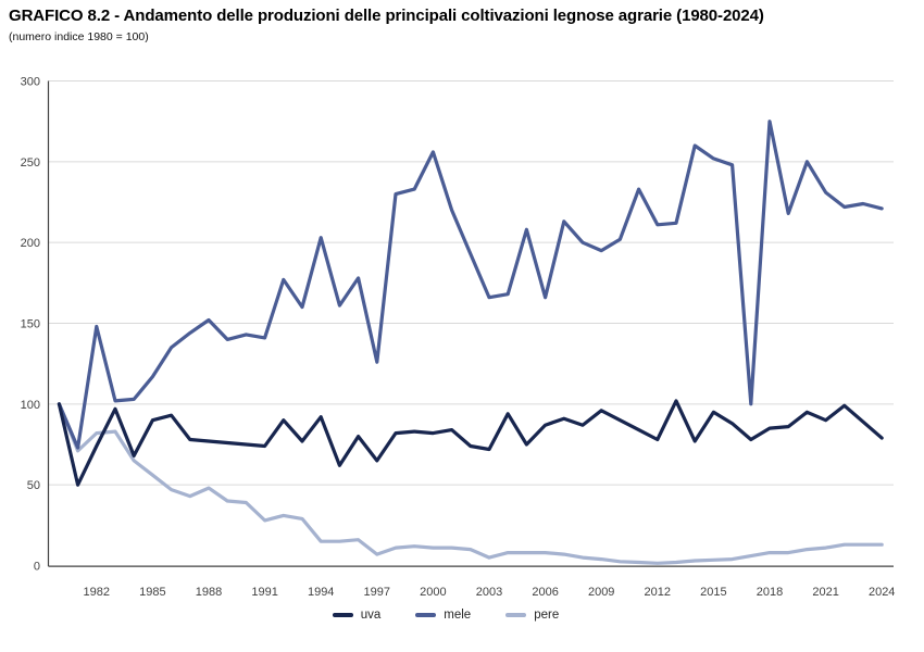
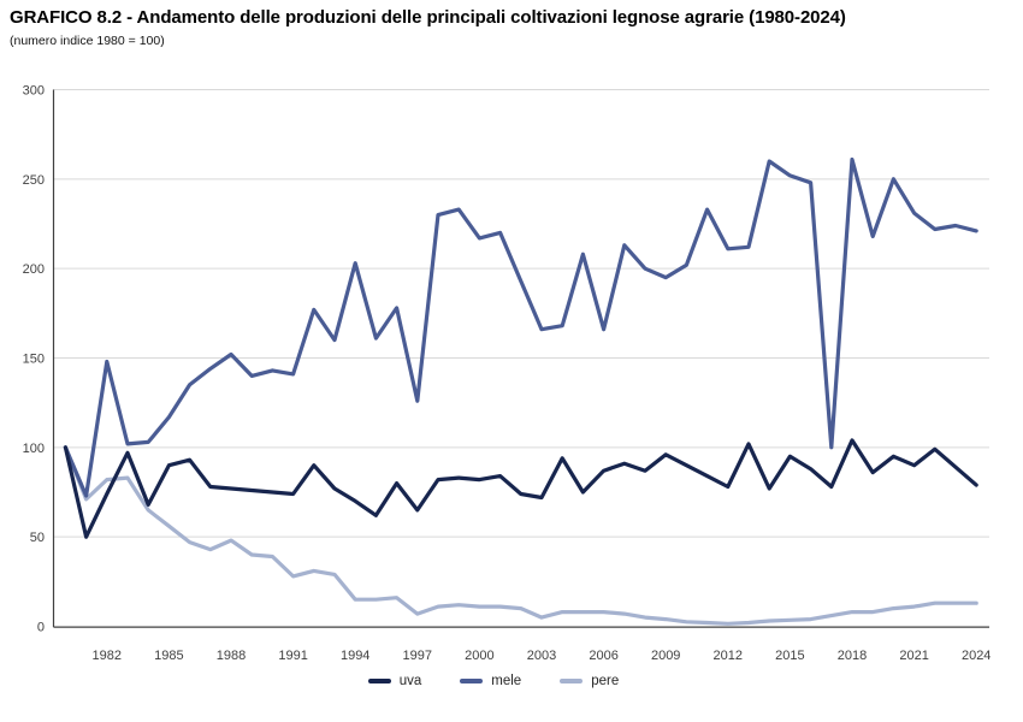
uva/1994: 92 -> 70
mele/2000: 256 -> 217
uva/2018: 85 -> 104
mele/2018: 275 -> 261
